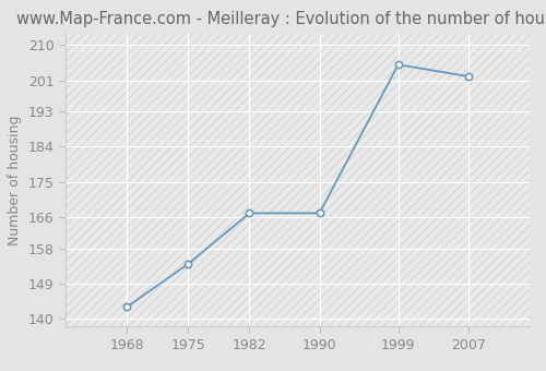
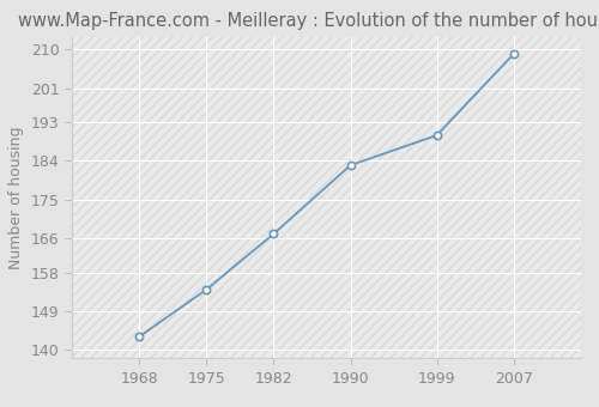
1990: 167 -> 183
1999: 205 -> 190
2007: 202 -> 209
